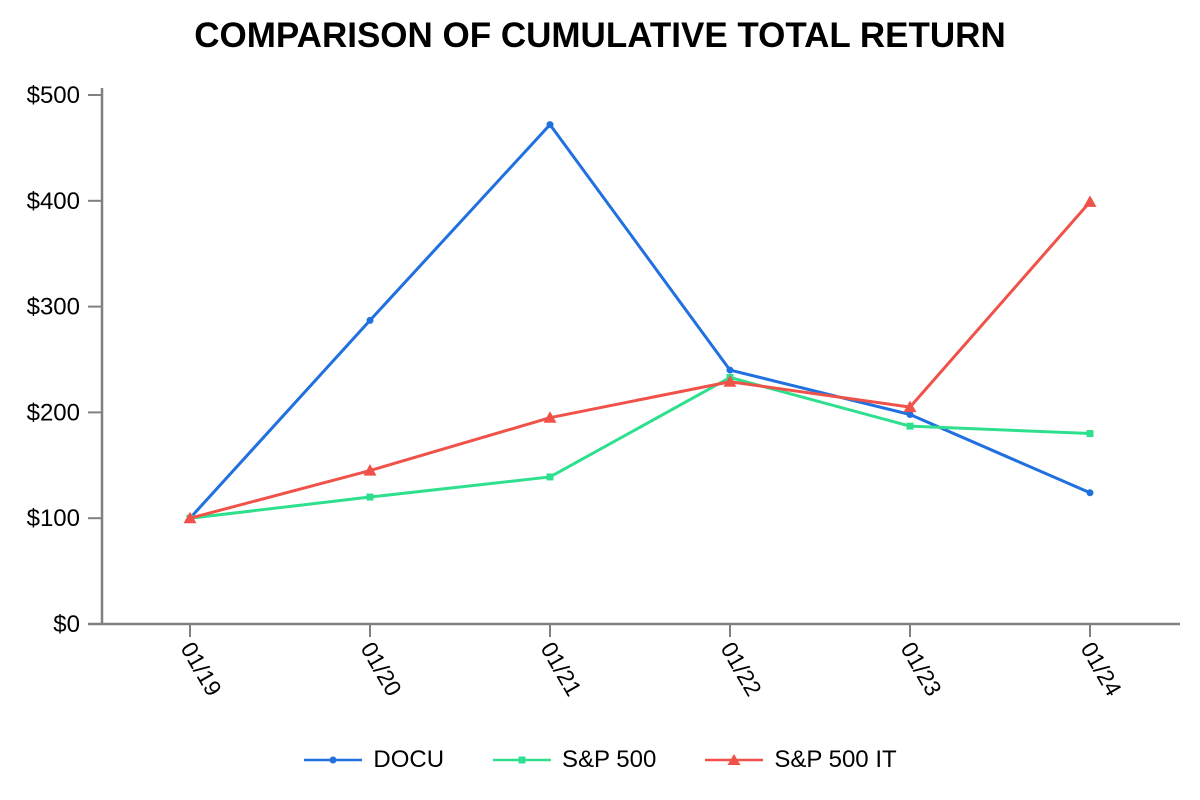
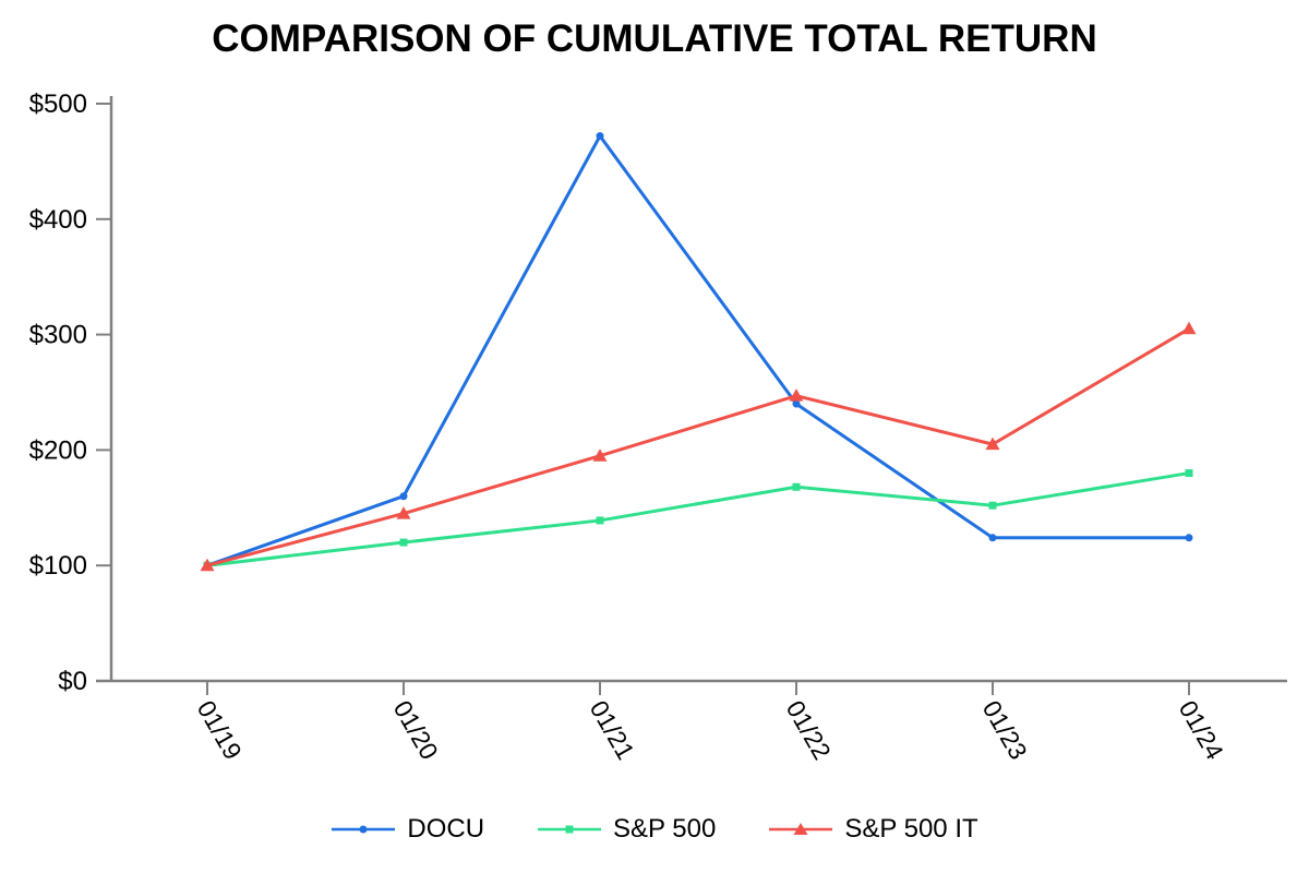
DOCU/01/20: $287 -> $160
S&P 500/01/22: $233 -> $168
S&P 500 IT/01/22: $229 -> $247
DOCU/01/23: $198 -> $124
S&P 500/01/23: $187 -> $152
S&P 500 IT/01/24: $399 -> $305
